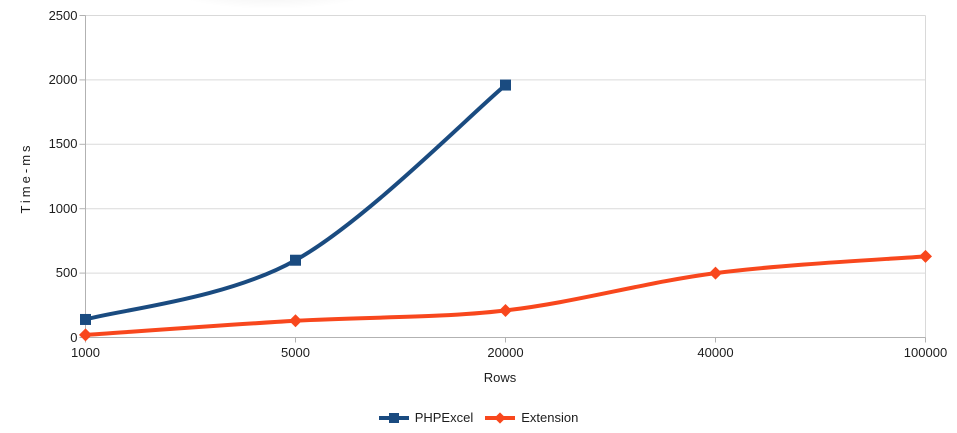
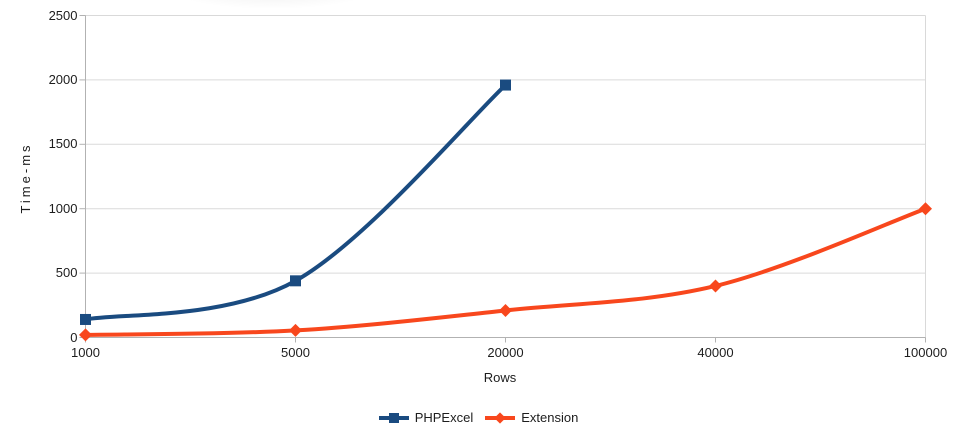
PHPExcel/5000: 600 -> 440
Extension/5000: 130 -> 60
Extension/40000: 500 -> 400
Extension/100000: 630 -> 1000
